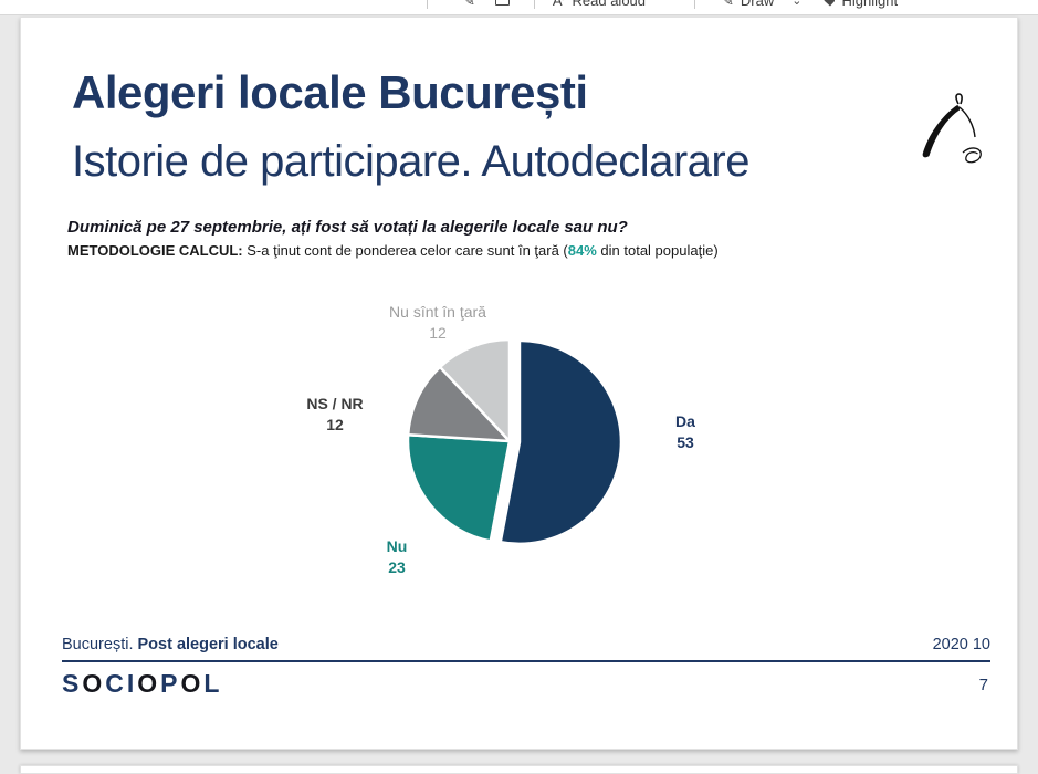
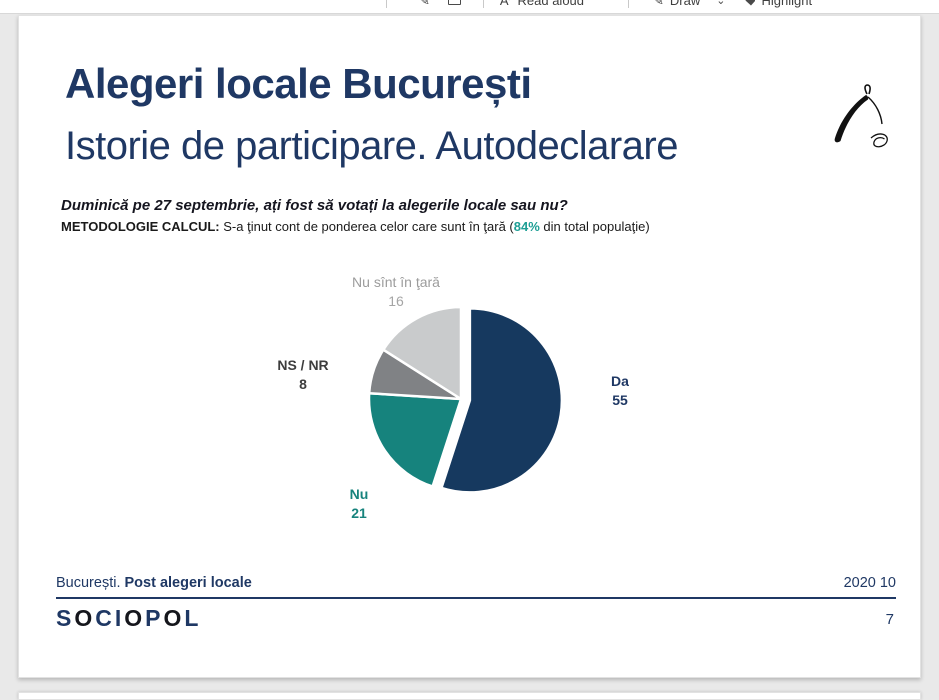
Da: 53 -> 55
Nu: 23 -> 21
NS / NR: 12 -> 8
Nu sînt în ţară: 12 -> 16
